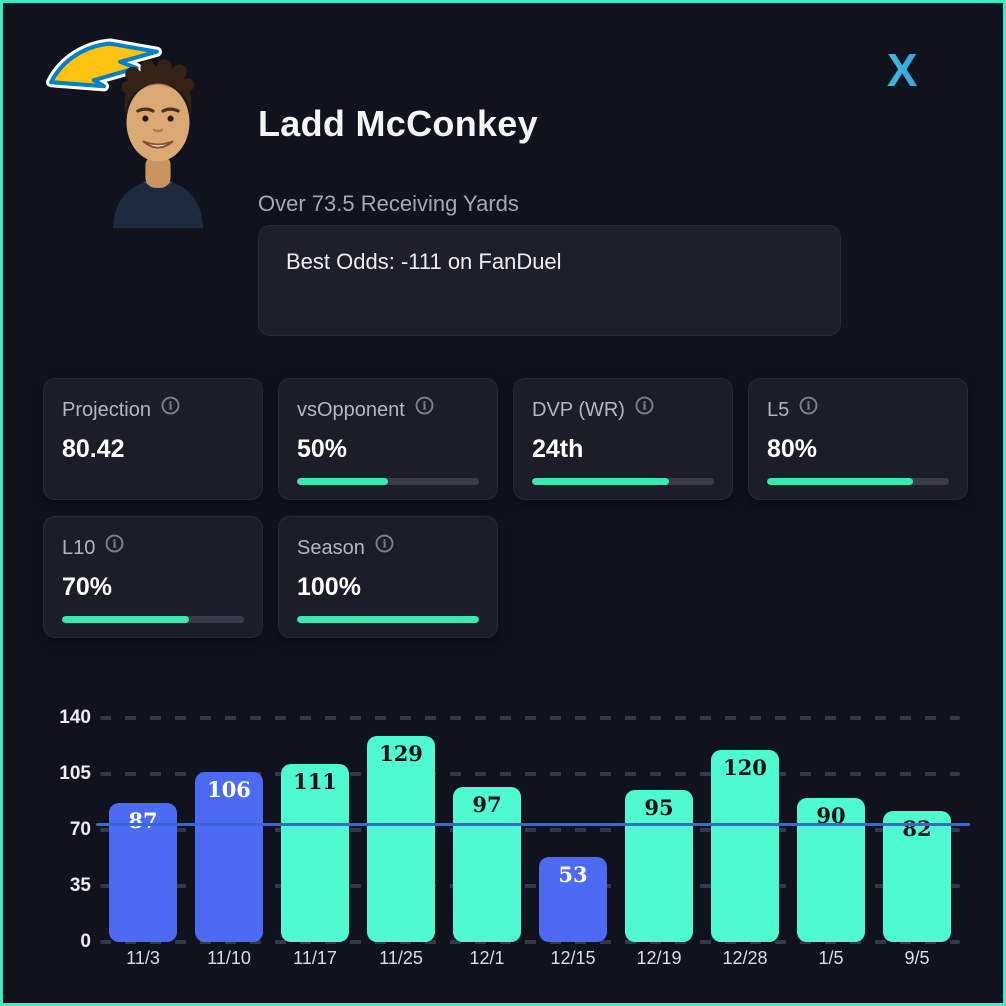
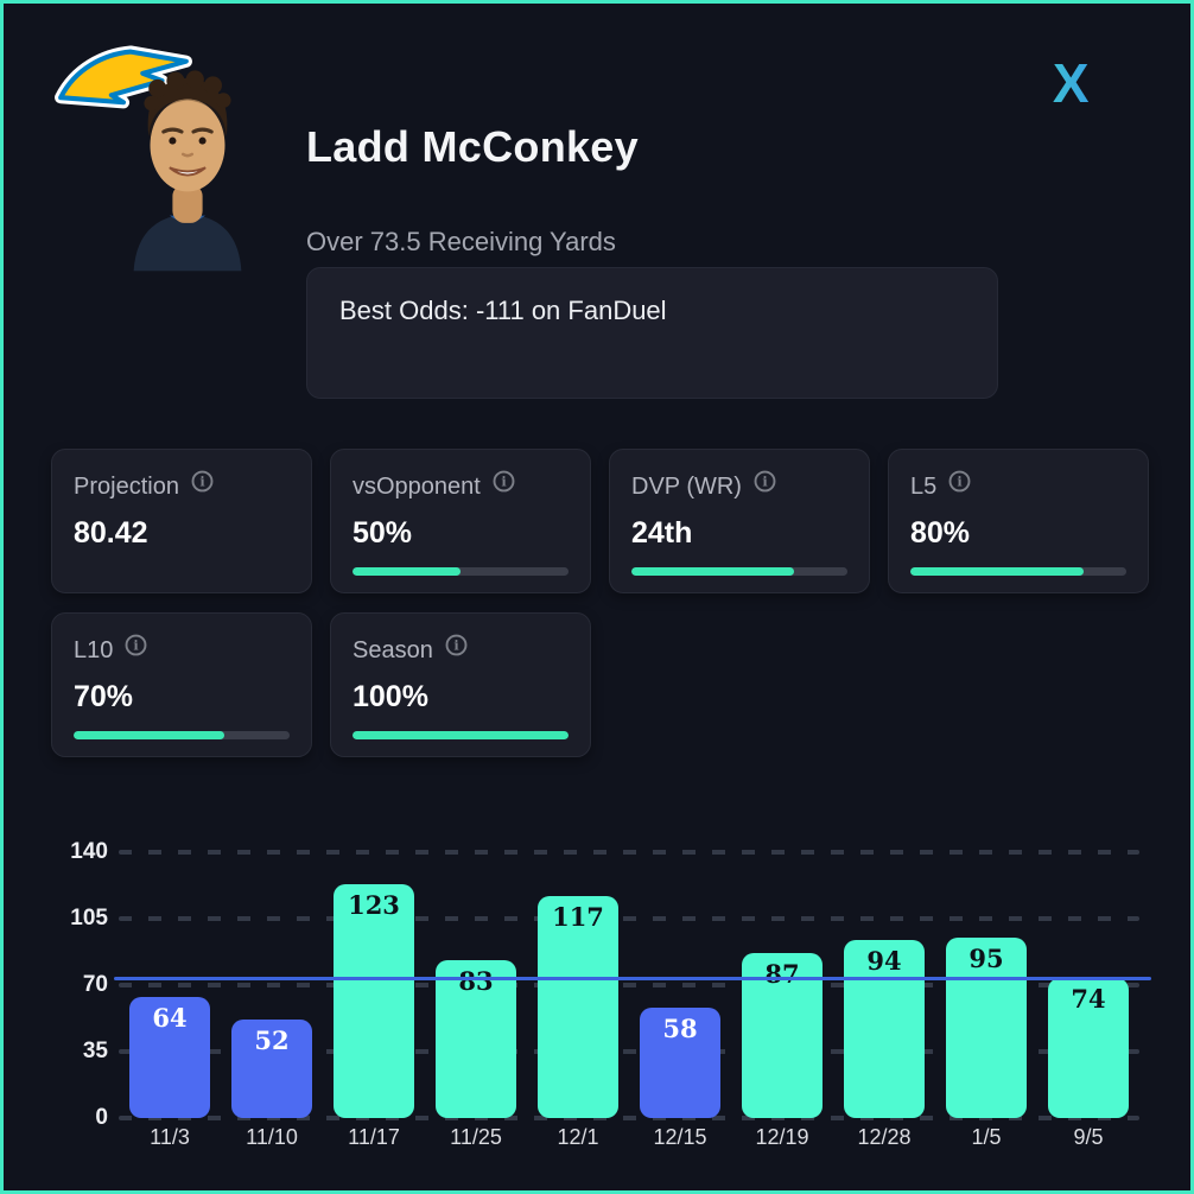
11/3: 87 -> 64
11/10: 106 -> 52
11/17: 111 -> 123
11/25: 129 -> 83
12/1: 97 -> 117
12/15: 53 -> 58
12/19: 95 -> 87
12/28: 120 -> 94
1/5: 90 -> 95
9/5: 82 -> 74
